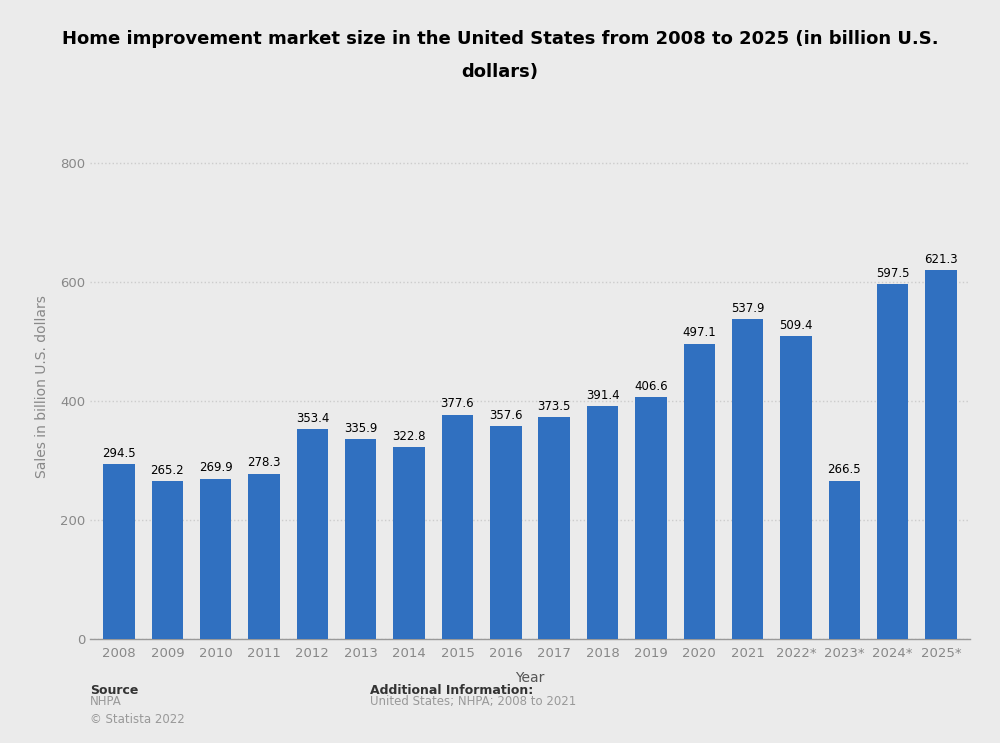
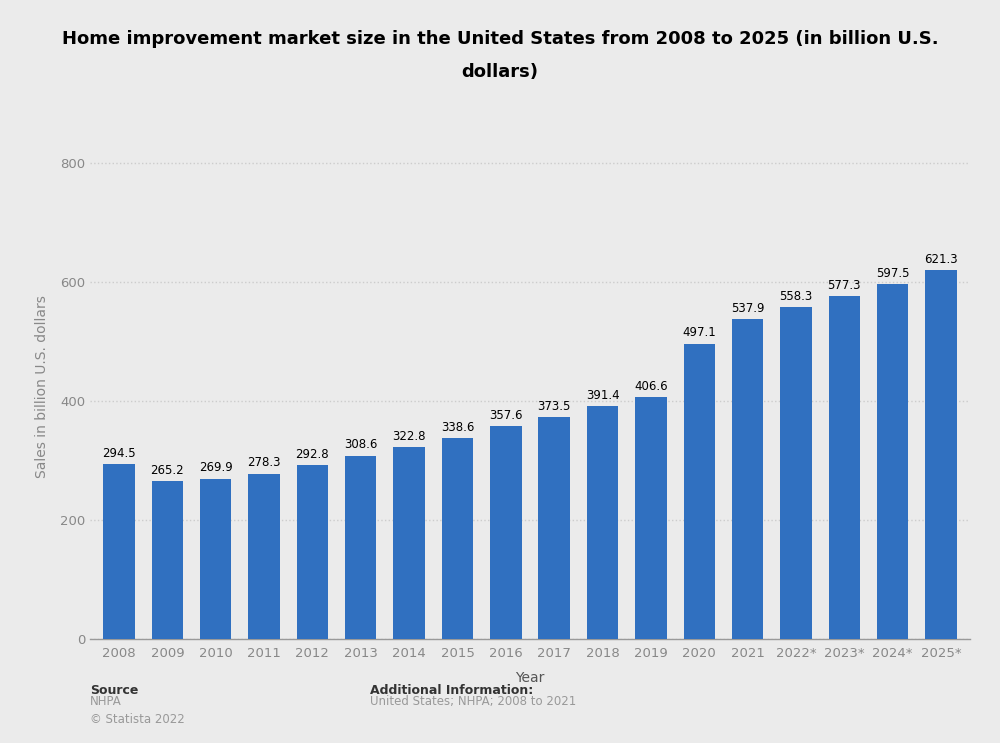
2012: 353.4 -> 292.8
2013: 335.9 -> 308.6
2015: 377.6 -> 338.6
2022*: 509.4 -> 558.3
2023*: 266.5 -> 577.3
